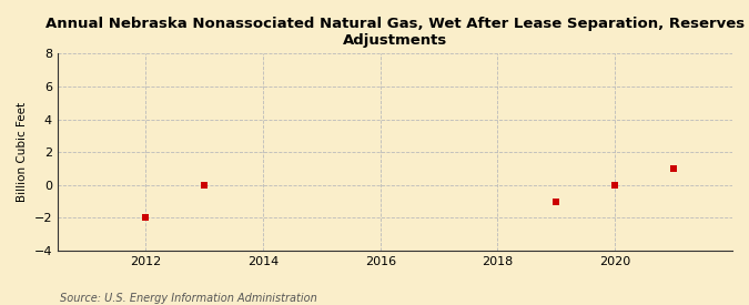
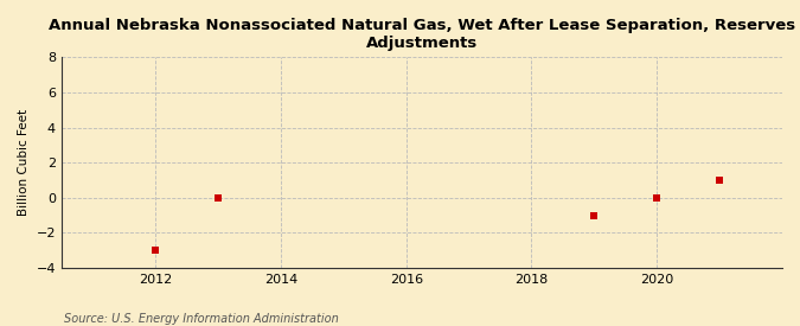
2012: -2 -> -3
